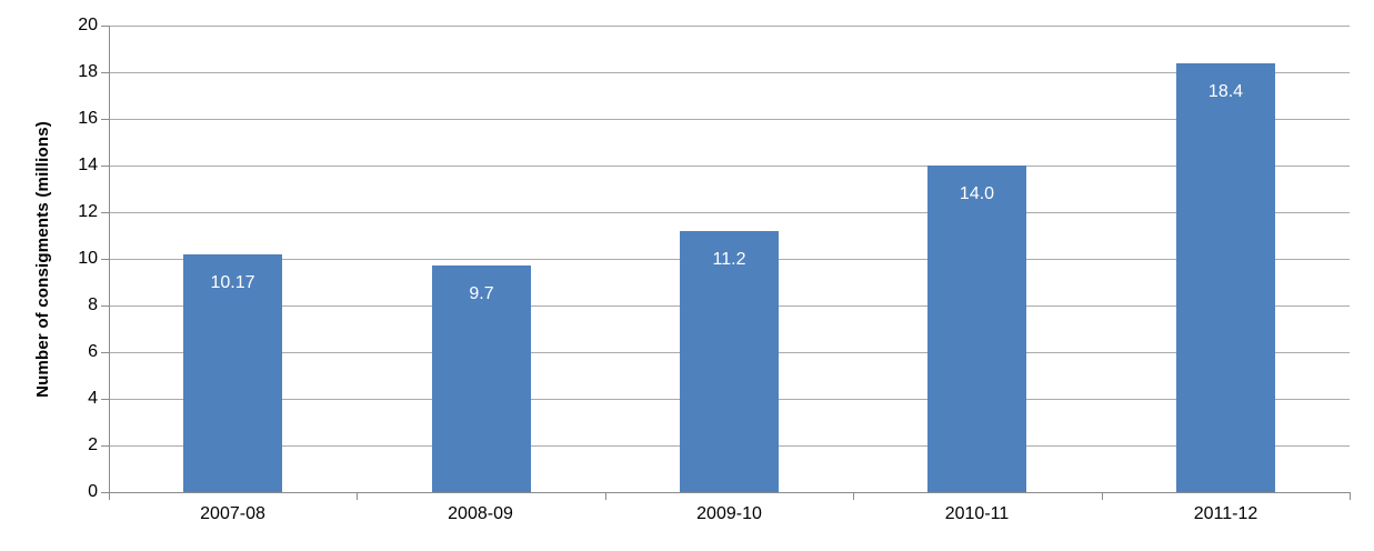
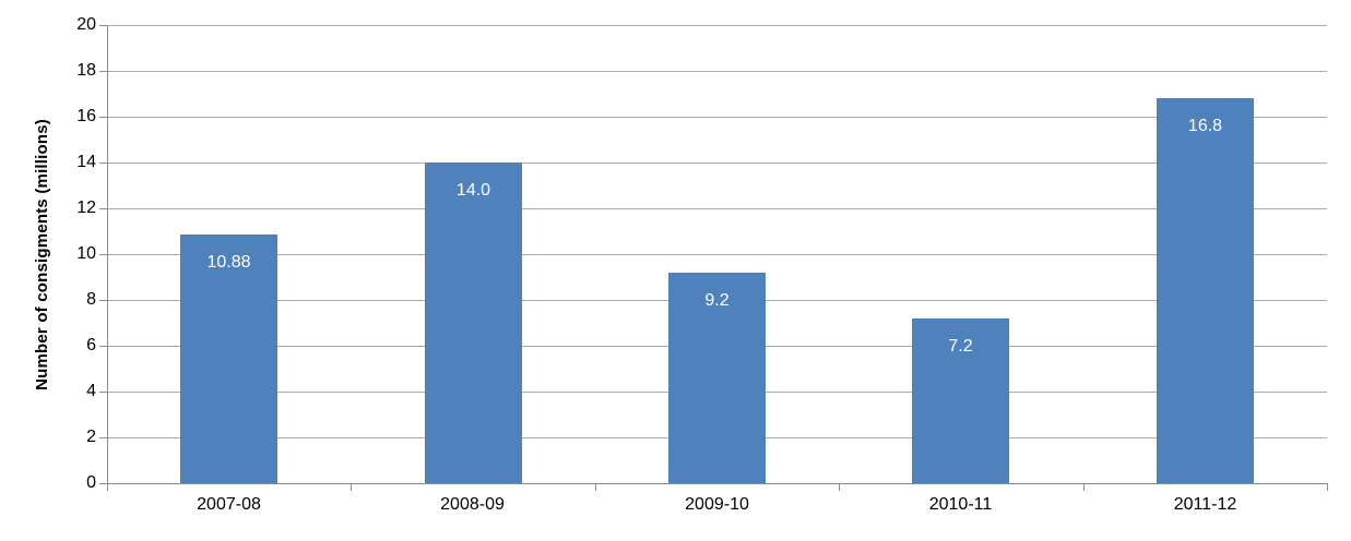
2007-08: 10.17 -> 10.88
2008-09: 9.7 -> 14.0
2009-10: 11.2 -> 9.2
2010-11: 14.0 -> 7.2
2011-12: 18.4 -> 16.8
